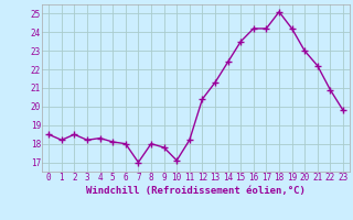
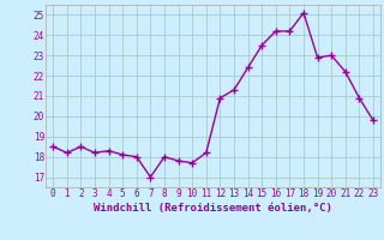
10: 17.1 -> 17.7
12: 20.4 -> 20.9
19: 24.2 -> 22.9
